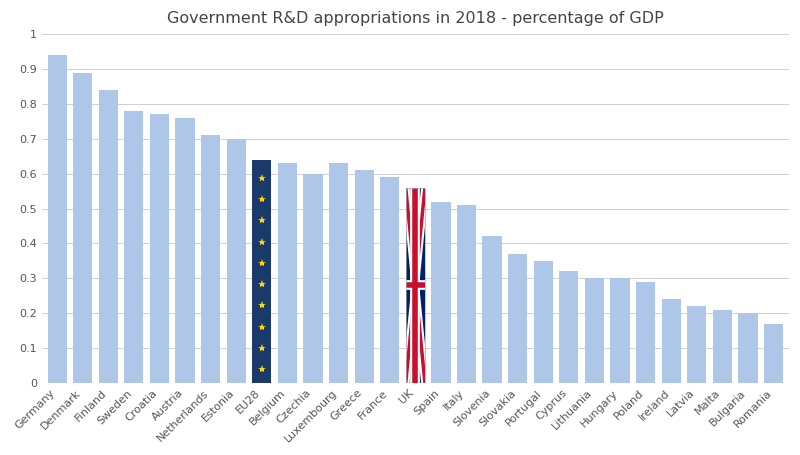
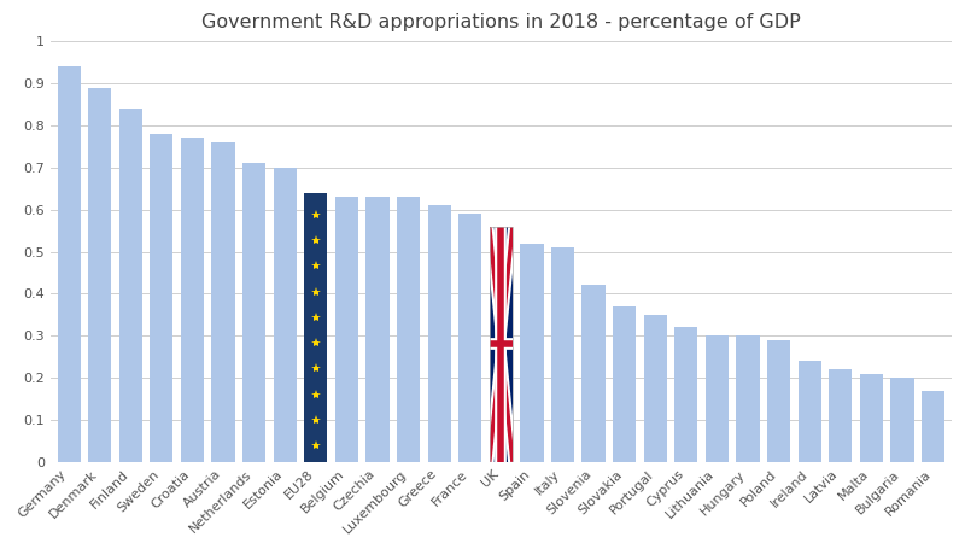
Czechia: 0.60 -> 0.63
